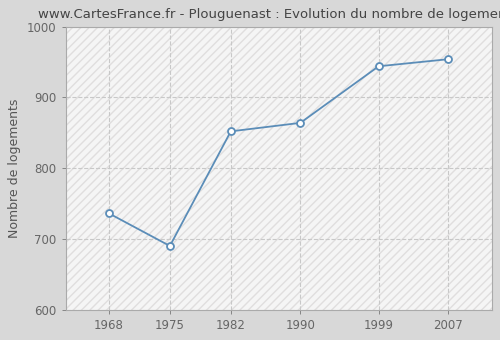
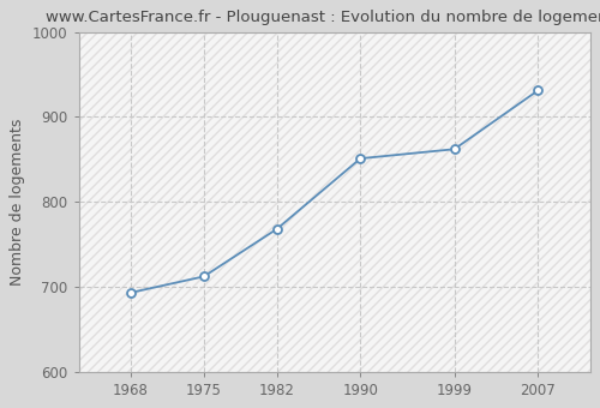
1968: 736 -> 693
1975: 690 -> 712
1982: 852 -> 768
1990: 864 -> 851
1999: 944 -> 862
2007: 954 -> 931
